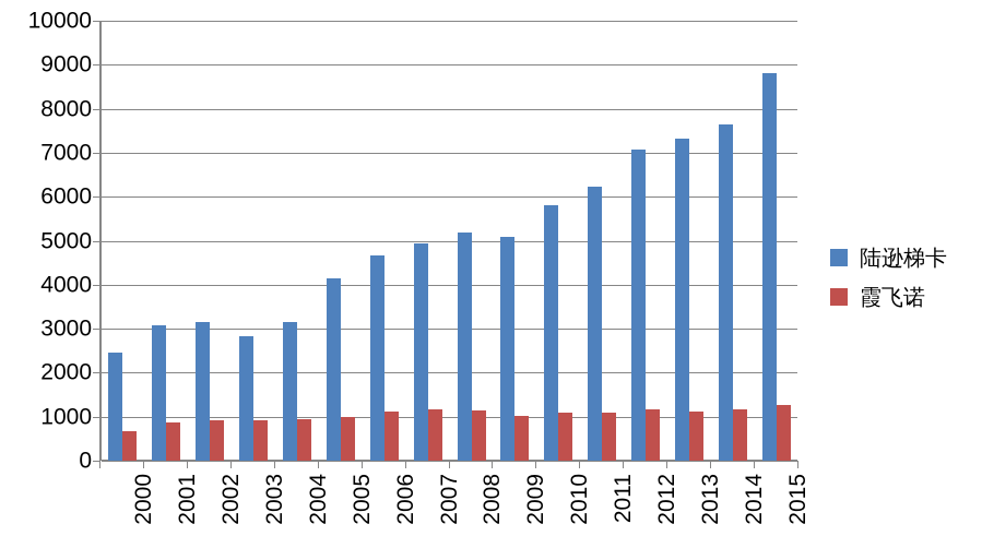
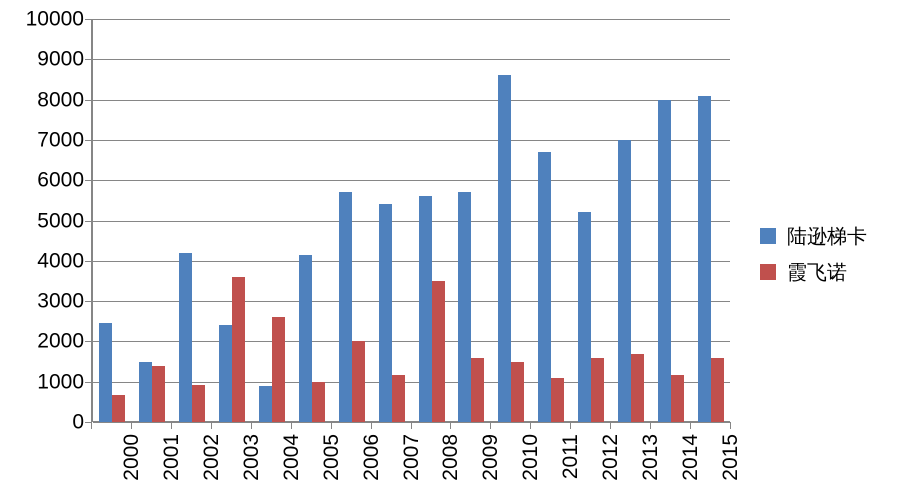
陆逊梯卡/2001: 3100 -> 1500
霞飞诺/2001: 900 -> 1400
陆逊梯卡/2002: 3200 -> 4200
陆逊梯卡/2003: 2800 -> 2400
霞飞诺/2003: 900 -> 3600
陆逊梯卡/2004: 3200 -> 900
霞飞诺/2004: 1000 -> 2600
陆逊梯卡/2006: 4700 -> 5700
霞飞诺/2006: 1100 -> 2000
陆逊梯卡/2007: 5000 -> 5400
陆逊梯卡/2008: 5200 -> 5600
霞飞诺/2008: 1100 -> 3500
陆逊梯卡/2009: 5100 -> 5700
霞飞诺/2009: 1000 -> 1600
陆逊梯卡/2010: 5800 -> 8600
霞飞诺/2010: 1100 -> 1500
陆逊梯卡/2011: 6200 -> 6700
陆逊梯卡/2012: 7100 -> 5200
霞飞诺/2012: 1200 -> 1600
陆逊梯卡/2013: 7300 -> 7000
霞飞诺/2013: 1100 -> 1700
陆逊梯卡/2014: 7600 -> 8000
陆逊梯卡/2015: 8800 -> 8100
霞飞诺/2015: 1300 -> 1600
